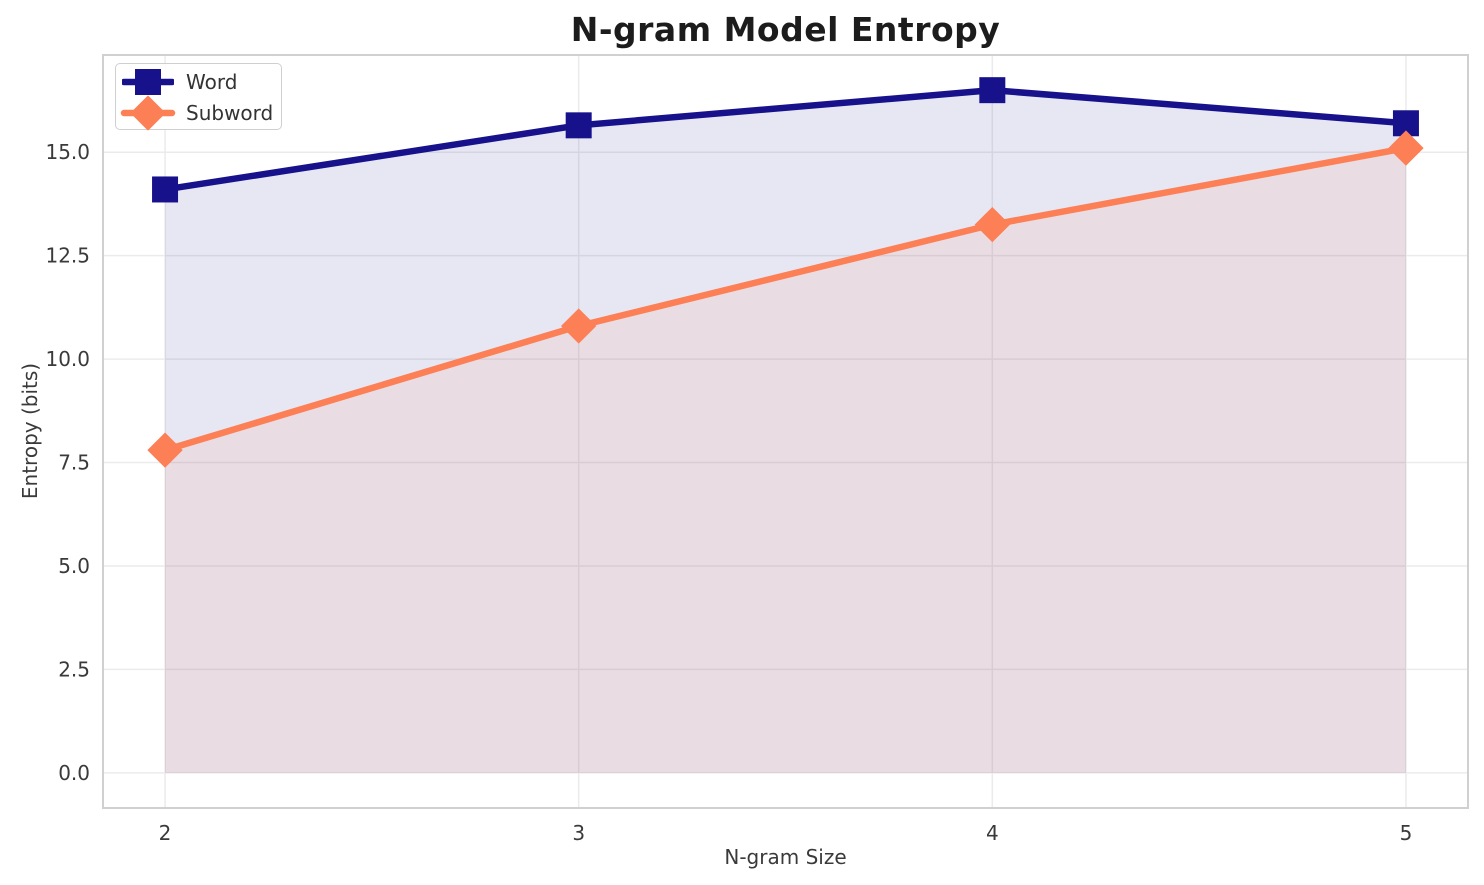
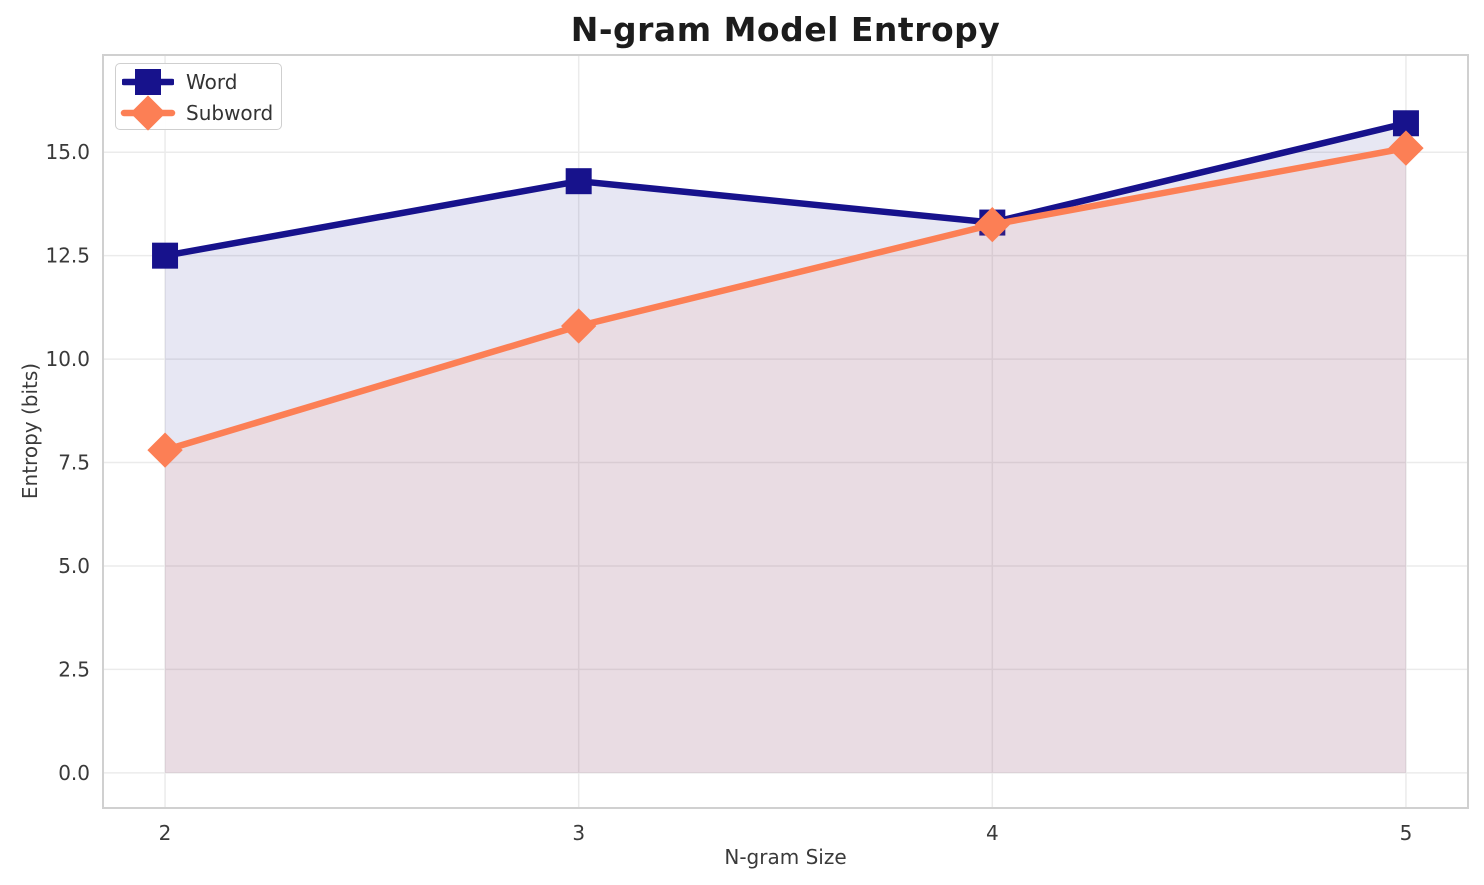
Word/2: 14.1 -> 12.5
Word/3: 15.7 -> 14.3
Word/4: 16.5 -> 13.3
